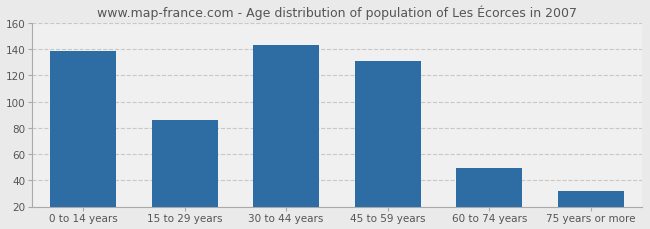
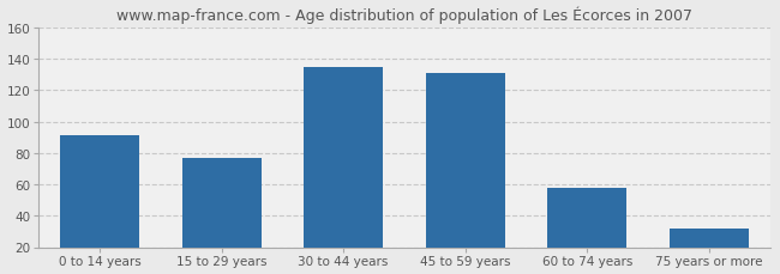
0 to 14 years: 139 -> 91
15 to 29 years: 86 -> 77
30 to 44 years: 143 -> 135
60 to 74 years: 49 -> 58
